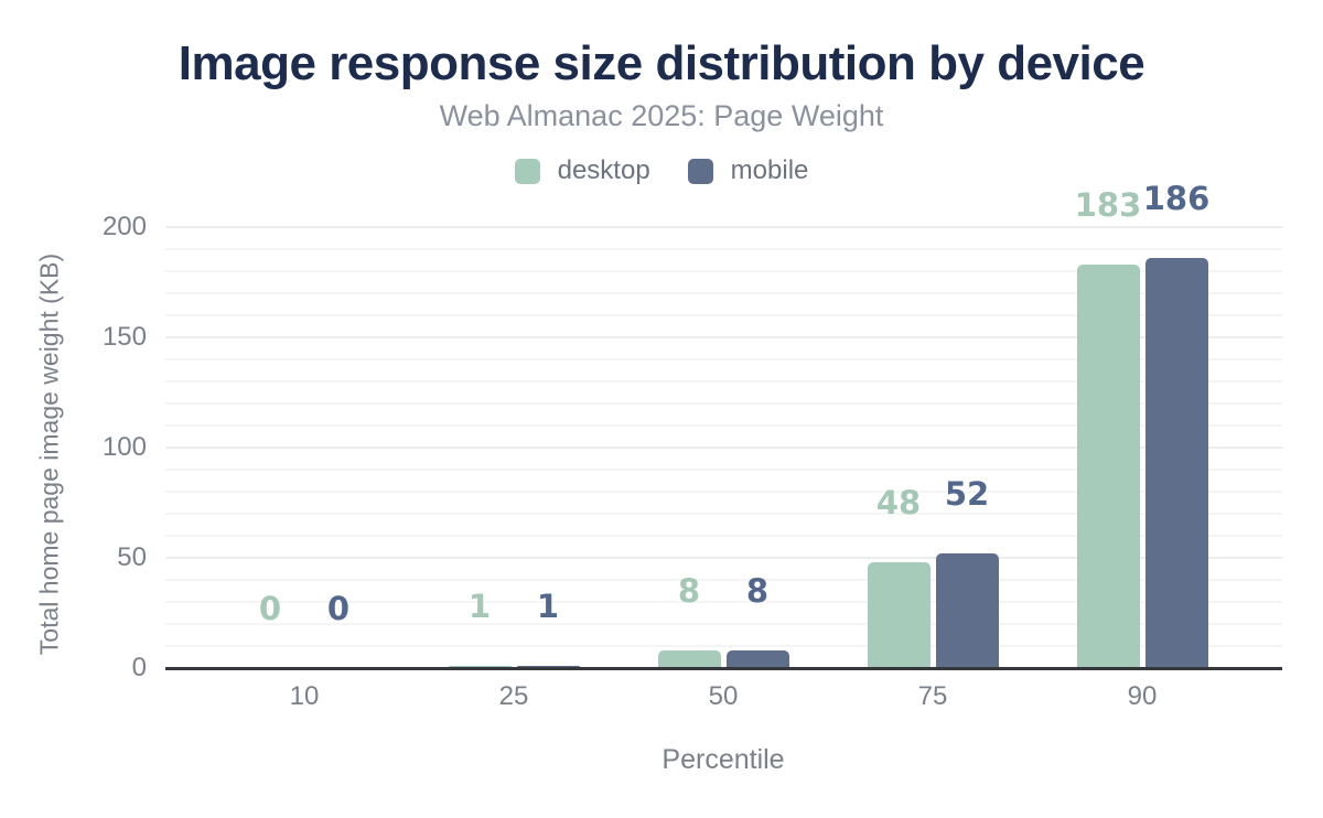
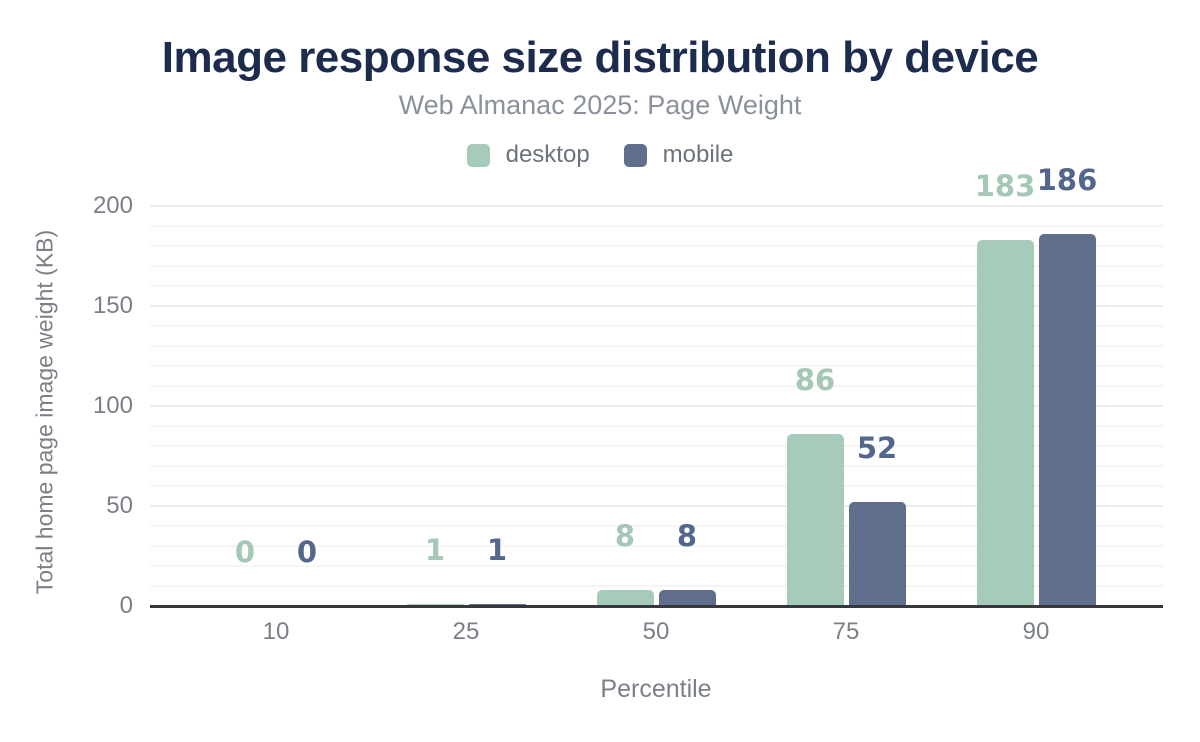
desktop/75: 48 -> 86
